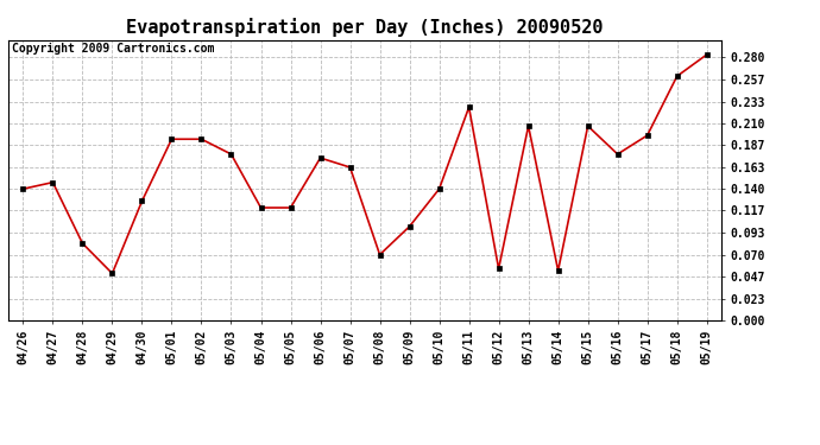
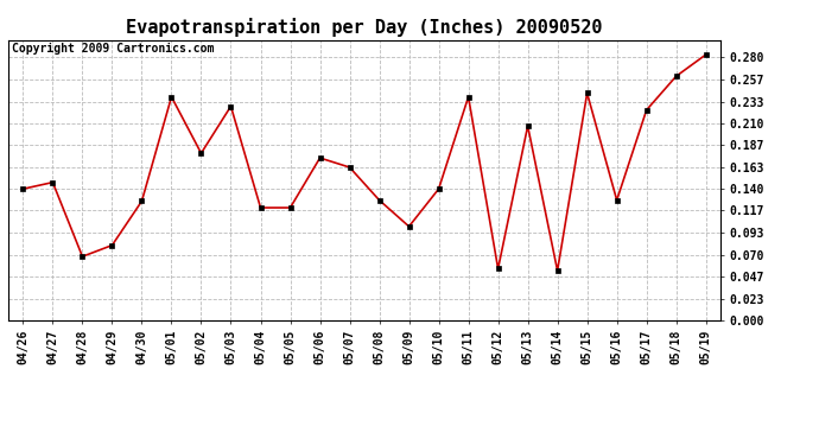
04/28: 0.082 -> 0.068
04/29: 0.050 -> 0.080
05/01: 0.193 -> 0.238
05/02: 0.193 -> 0.178
05/03: 0.177 -> 0.228
05/08: 0.070 -> 0.128
05/11: 0.227 -> 0.238
05/15: 0.207 -> 0.242
05/16: 0.177 -> 0.128
05/17: 0.197 -> 0.224
